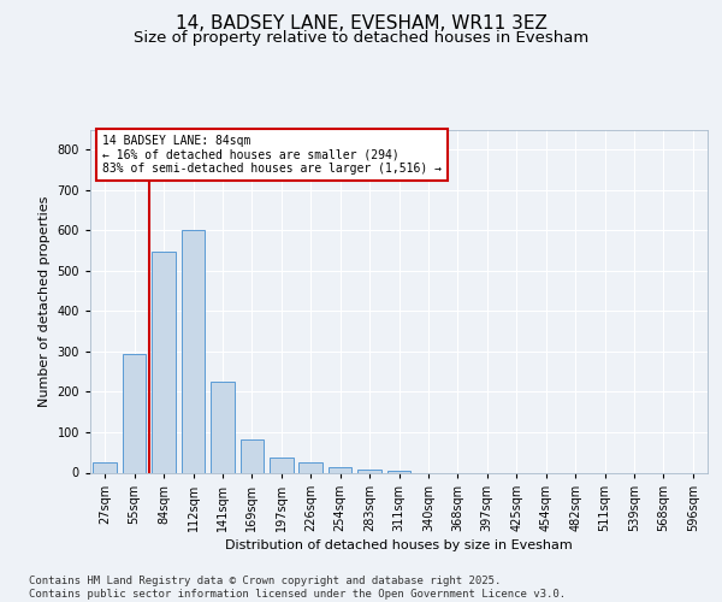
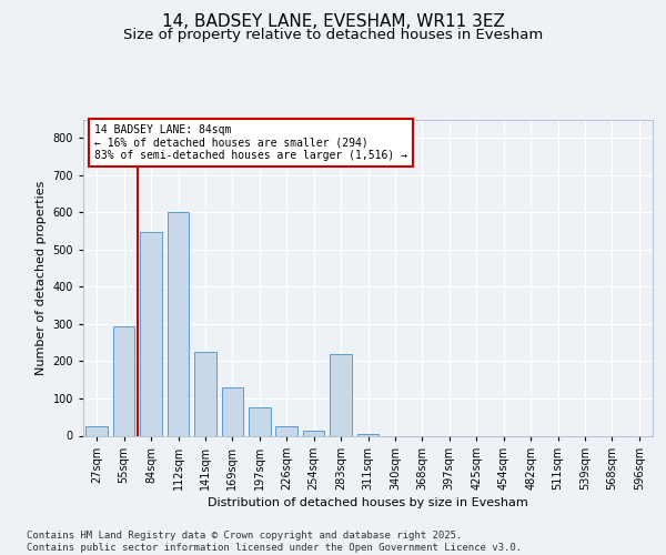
169sqm: 82 -> 130
197sqm: 38 -> 75
283sqm: 8 -> 220
